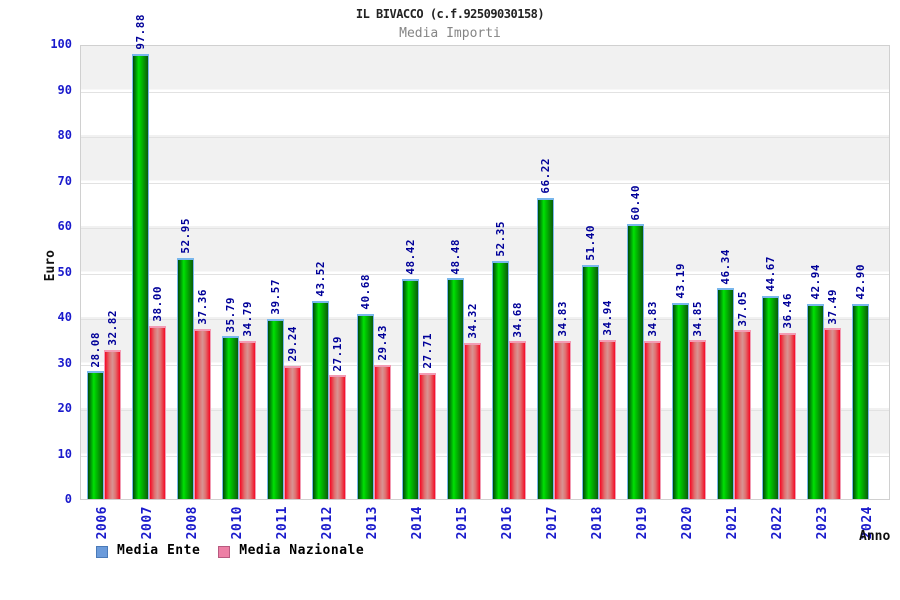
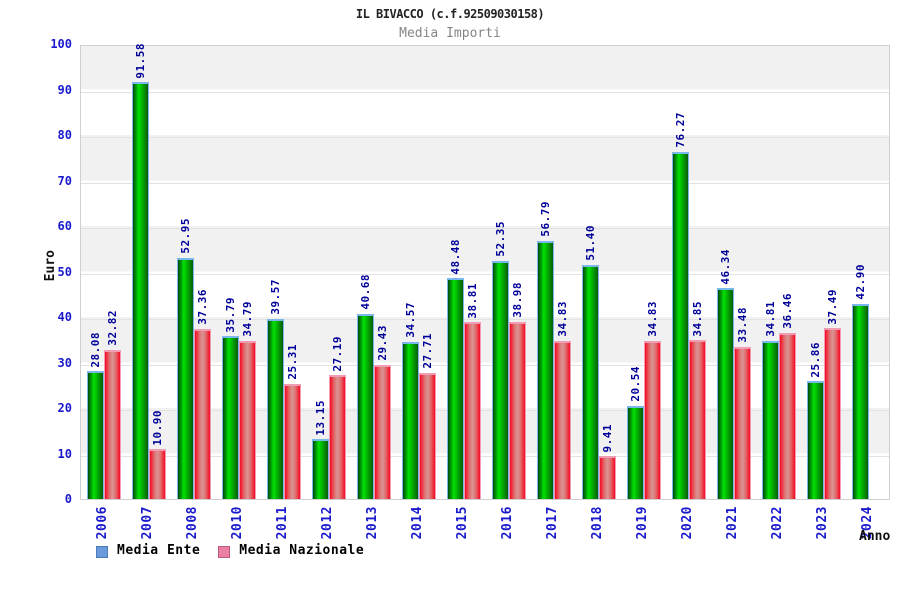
Media Ente/2007: 97.88 -> 91.58
Media Nazionale/2007: 38.00 -> 10.90
Media Nazionale/2011: 29.24 -> 25.31
Media Ente/2012: 43.52 -> 13.15
Media Ente/2014: 48.42 -> 34.57
Media Nazionale/2015: 34.32 -> 38.81
Media Nazionale/2016: 34.68 -> 38.98
Media Ente/2017: 66.22 -> 56.79
Media Nazionale/2018: 34.94 -> 9.41
Media Ente/2019: 60.40 -> 20.54
Media Ente/2020: 43.19 -> 76.27
Media Nazionale/2021: 37.05 -> 33.48
Media Ente/2022: 44.67 -> 34.81
Media Ente/2023: 42.94 -> 25.86
